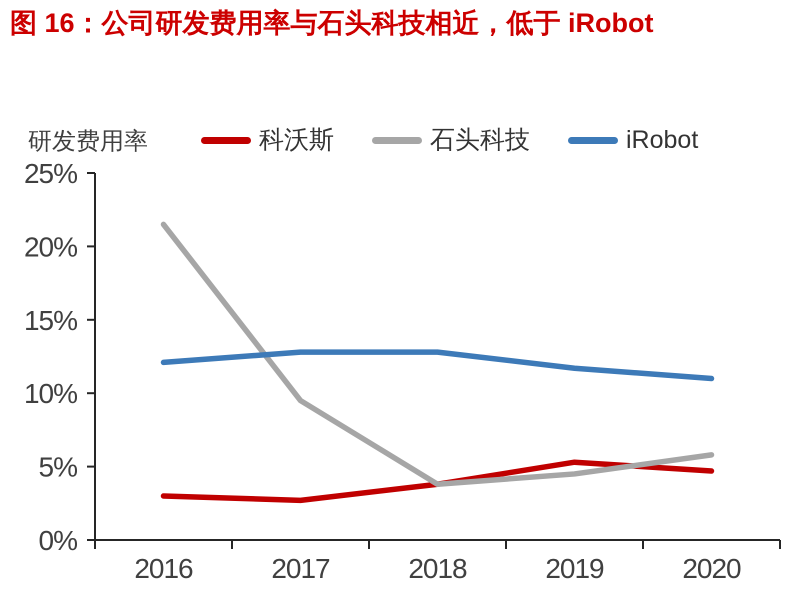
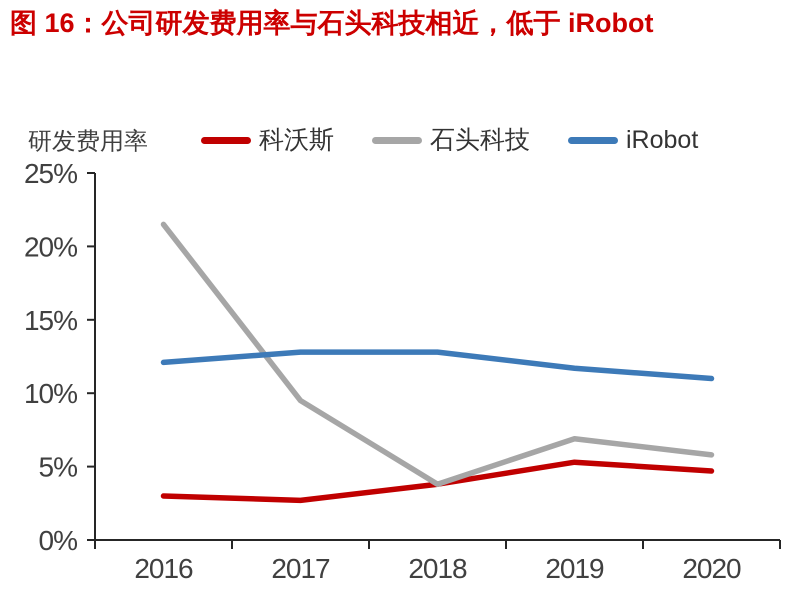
石头科技/2019: 4.5% -> 6.9%
